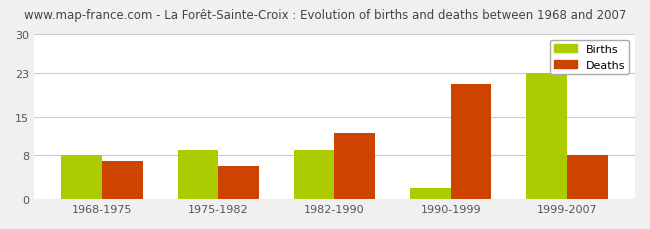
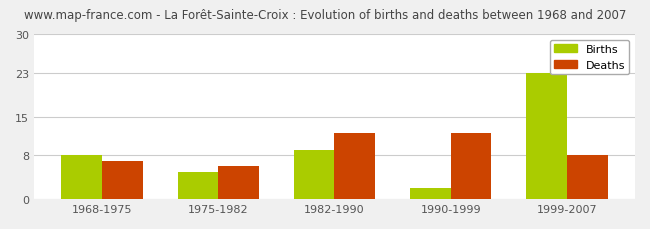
Births/1975-1982: 9 -> 5
Deaths/1990-1999: 21 -> 12
